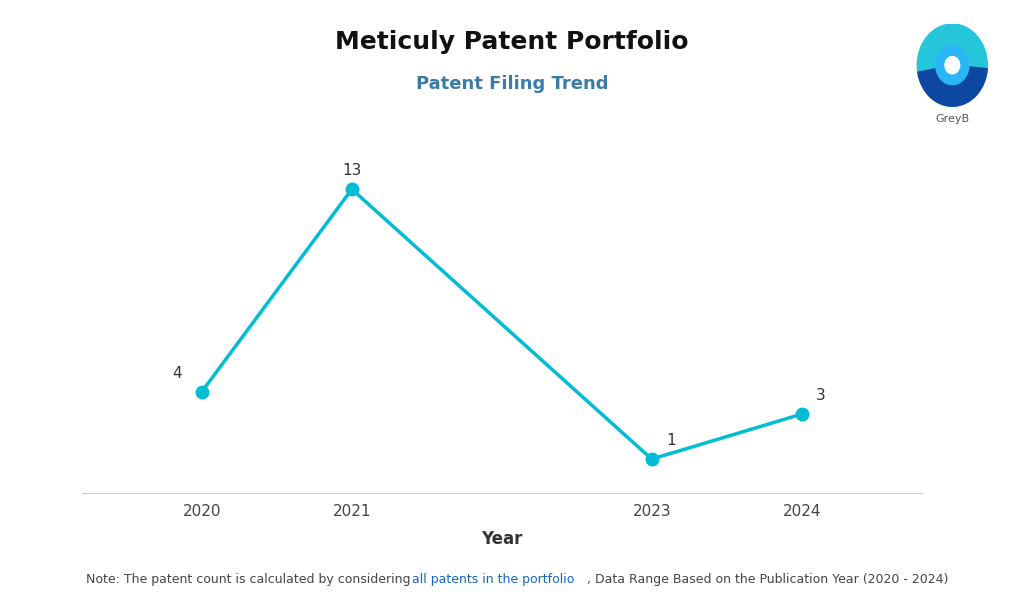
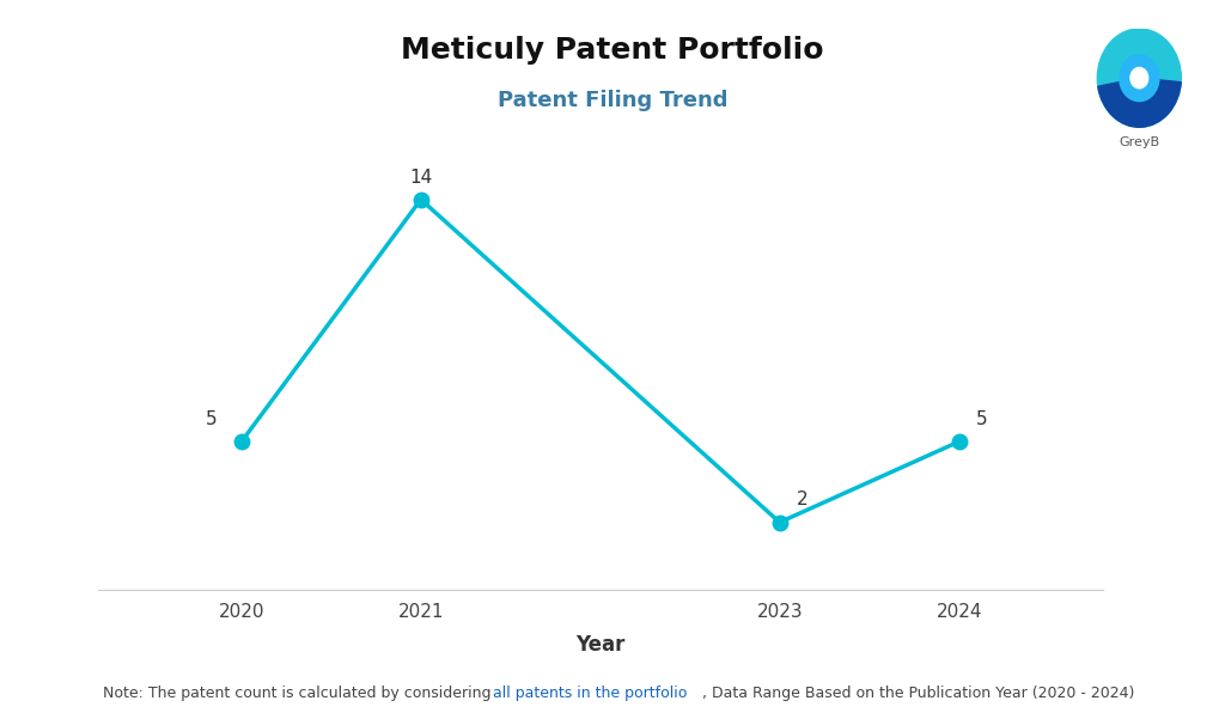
2020: 4 -> 5
2021: 13 -> 14
2023: 1 -> 2
2024: 3 -> 5
